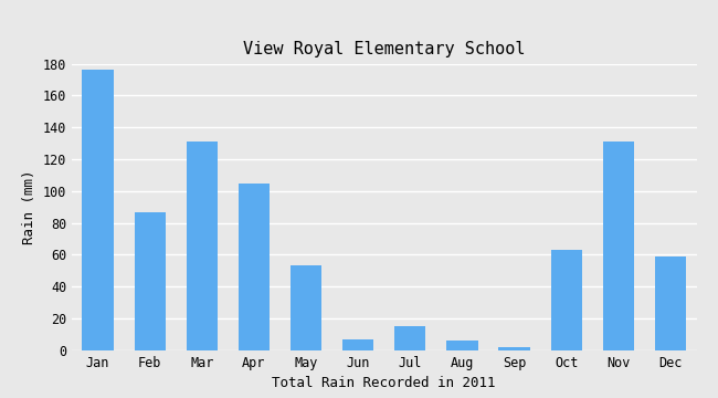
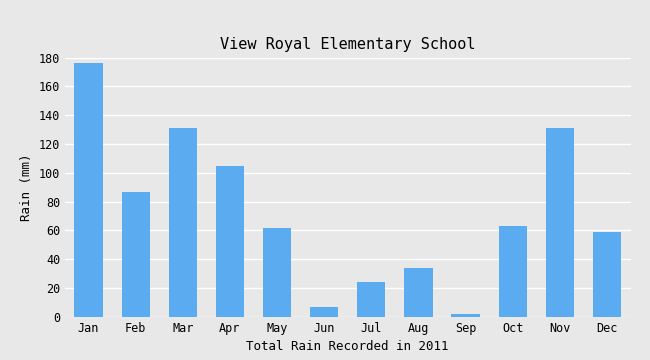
May: 53 -> 62
Jul: 15 -> 24
Aug: 6 -> 34
